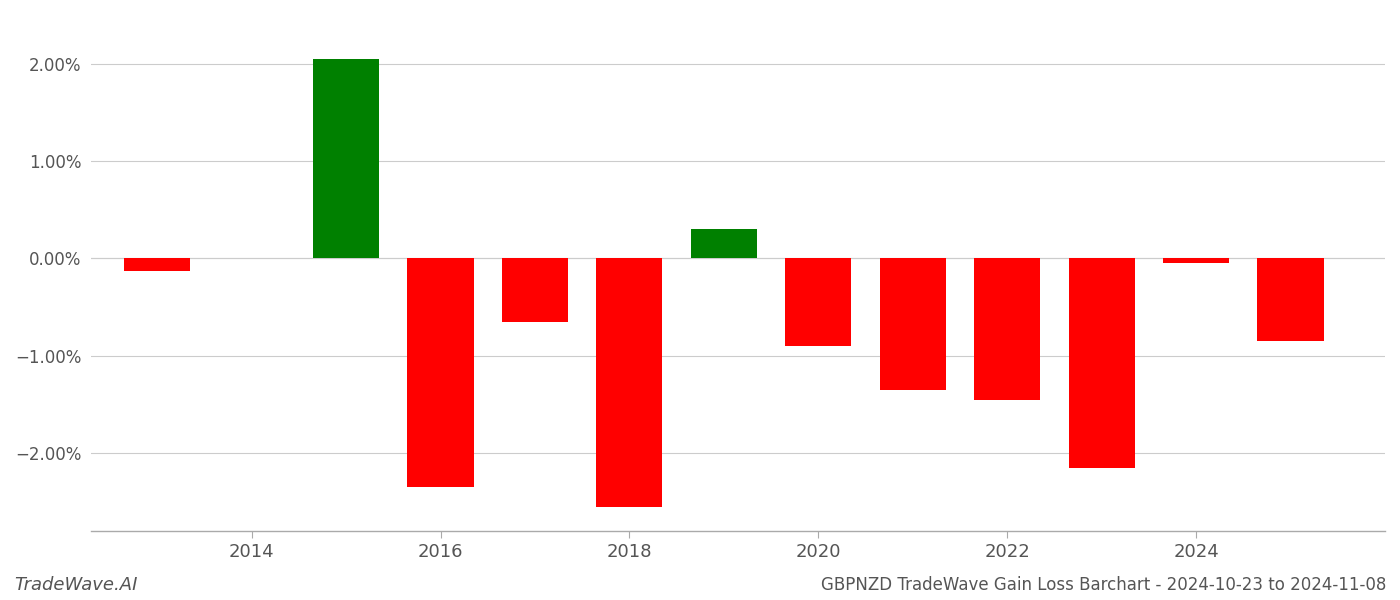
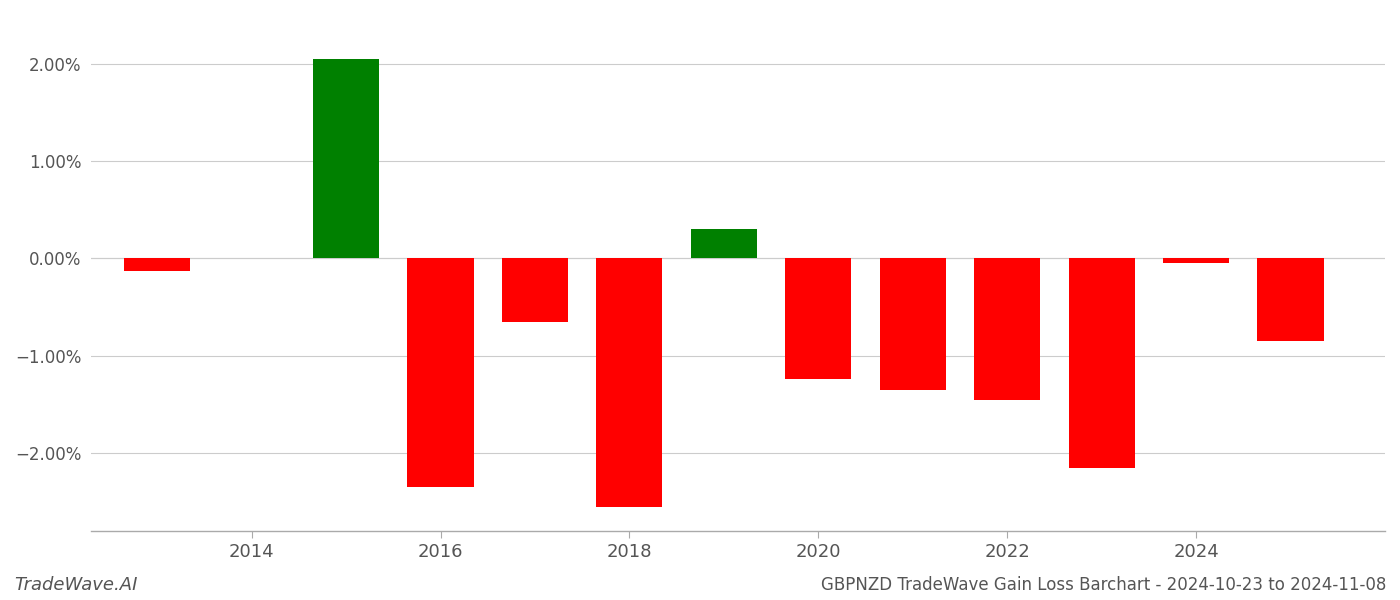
2020: -0.90% -> -1.24%
